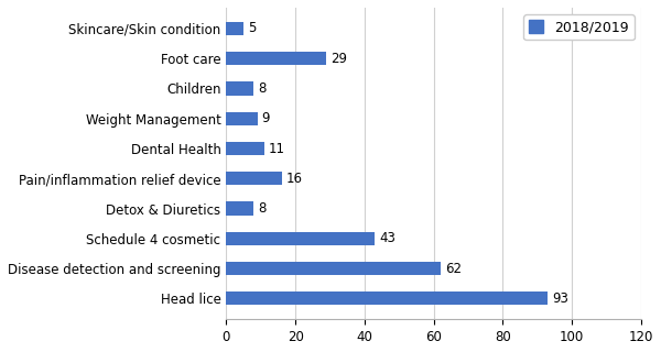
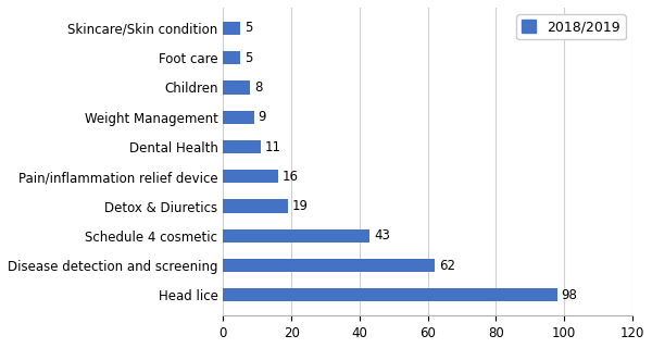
Foot care: 29 -> 5
Detox & Diuretics: 8 -> 19
Head lice: 93 -> 98
